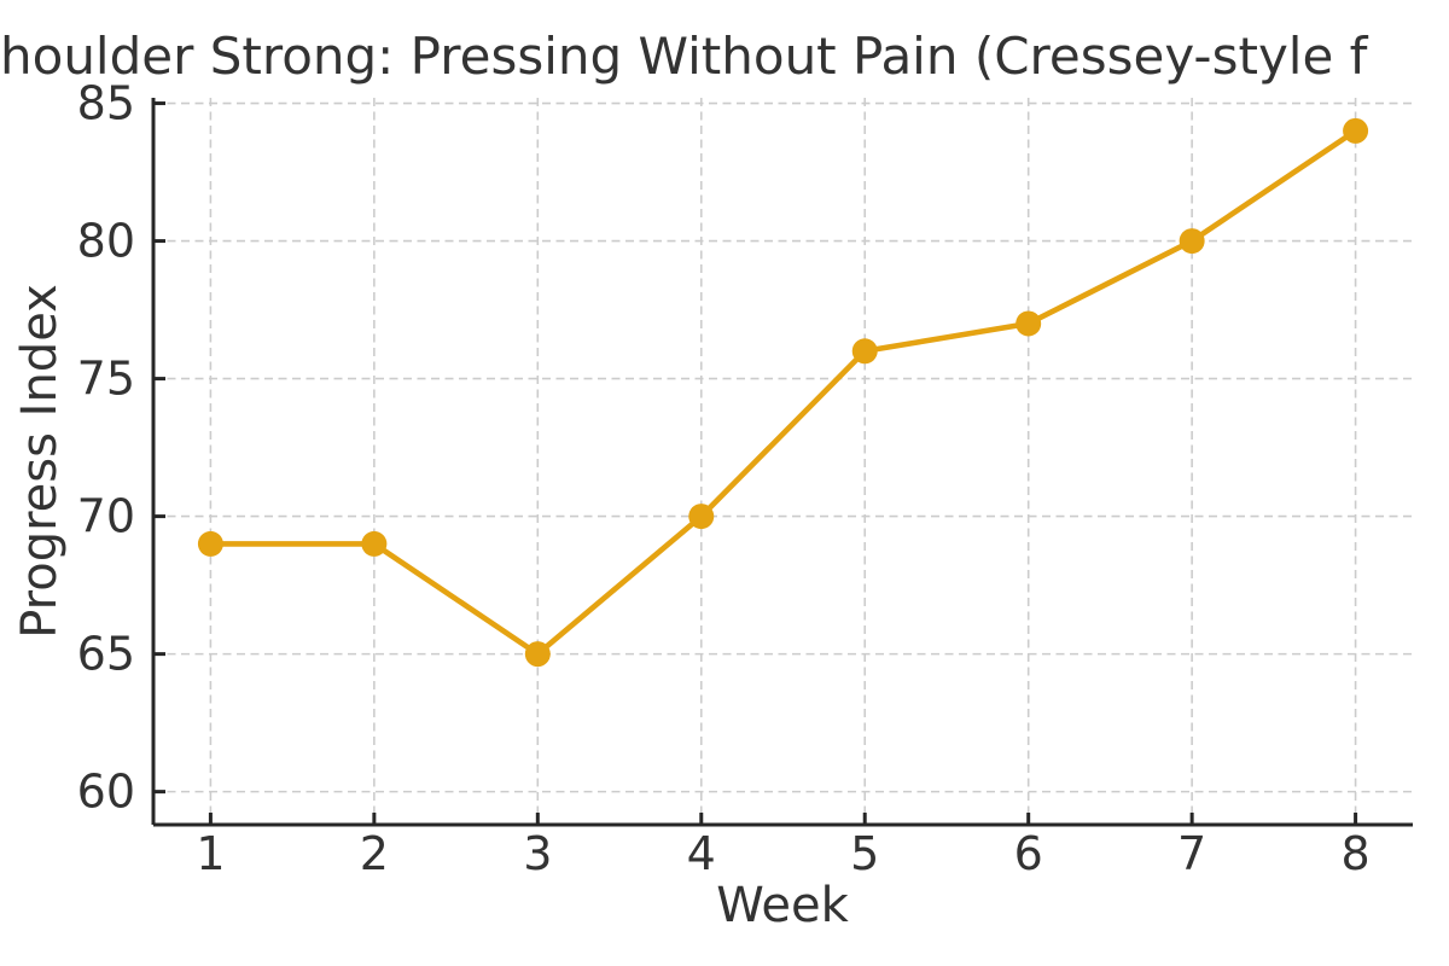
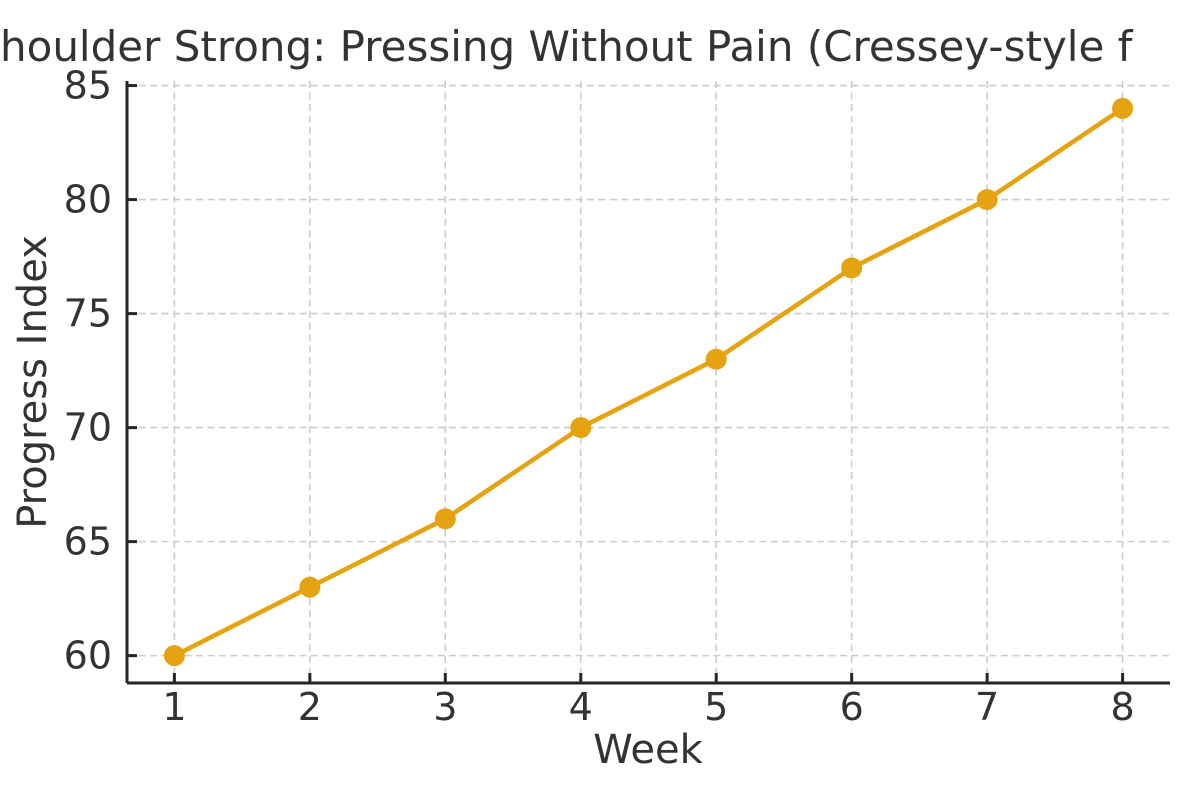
1: 69 -> 60
2: 69 -> 63
3: 65 -> 66
5: 76 -> 73
